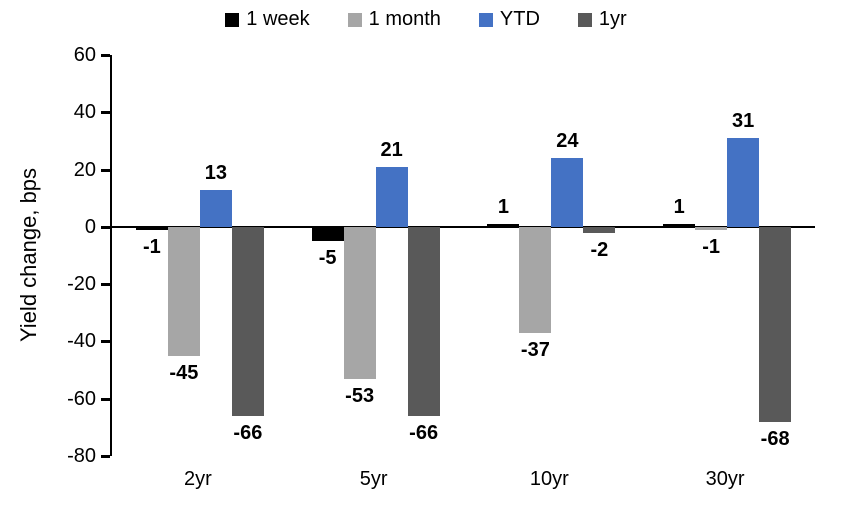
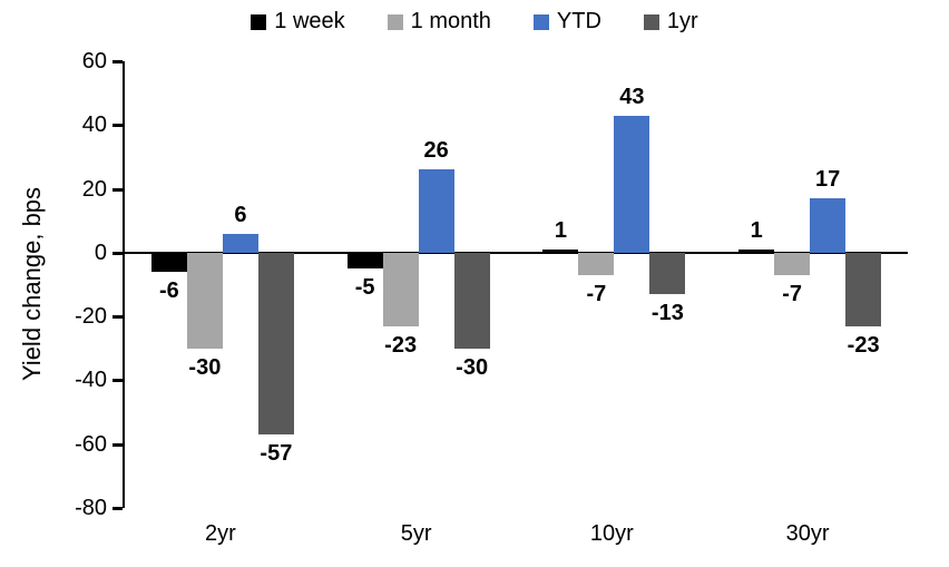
1 week/2yr: -1 -> -6
1 month/2yr: -45 -> -30
YTD/2yr: 13 -> 6
1yr/2yr: -66 -> -57
1 month/5yr: -53 -> -23
YTD/5yr: 21 -> 26
1yr/5yr: -66 -> -30
1 month/10yr: -37 -> -7
YTD/10yr: 24 -> 43
1yr/10yr: -2 -> -13
1 month/30yr: -1 -> -7
YTD/30yr: 31 -> 17
1yr/30yr: -68 -> -23
